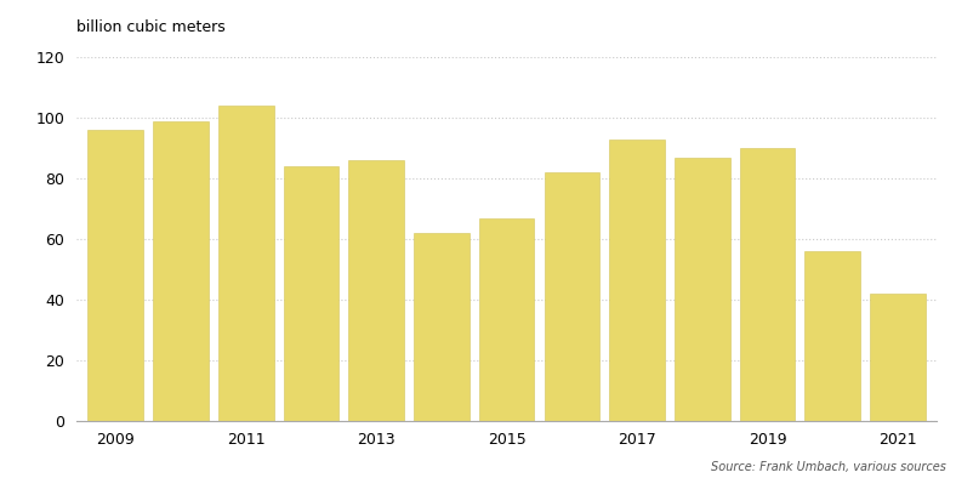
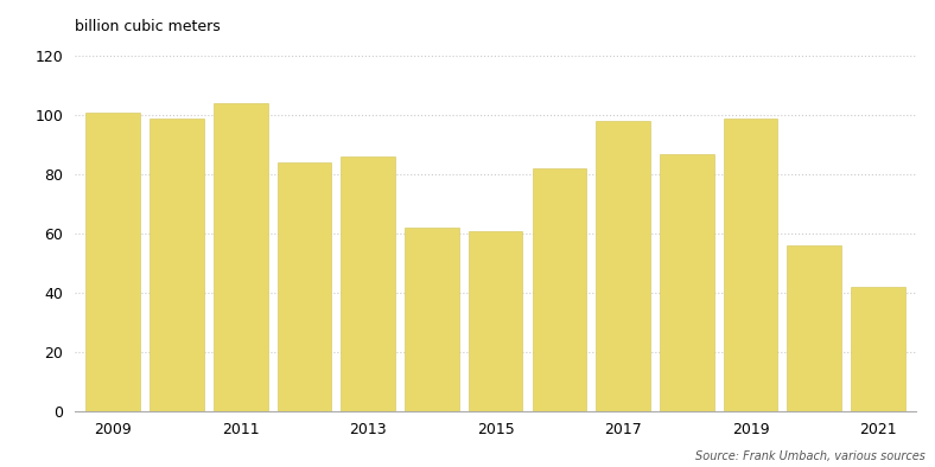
2009: 96 -> 101
2015: 67 -> 61
2017: 93 -> 98
2019: 90 -> 99
